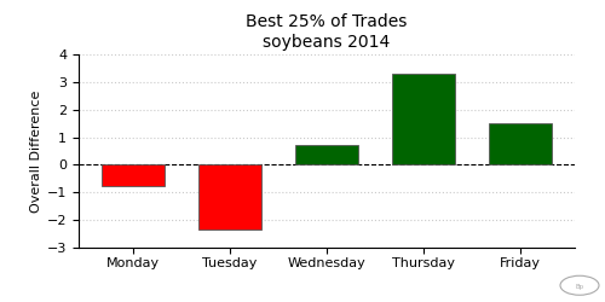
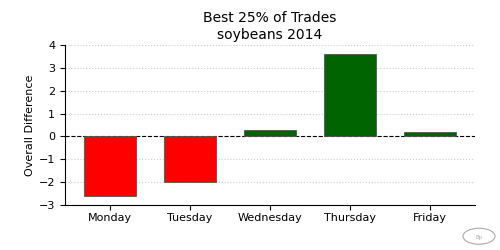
Monday: -0.75 -> -2.62
Tuesday: -2.35 -> -2.00
Wednesday: 0.70 -> 0.28
Thursday: 3.30 -> 3.62
Friday: 1.50 -> 0.18
